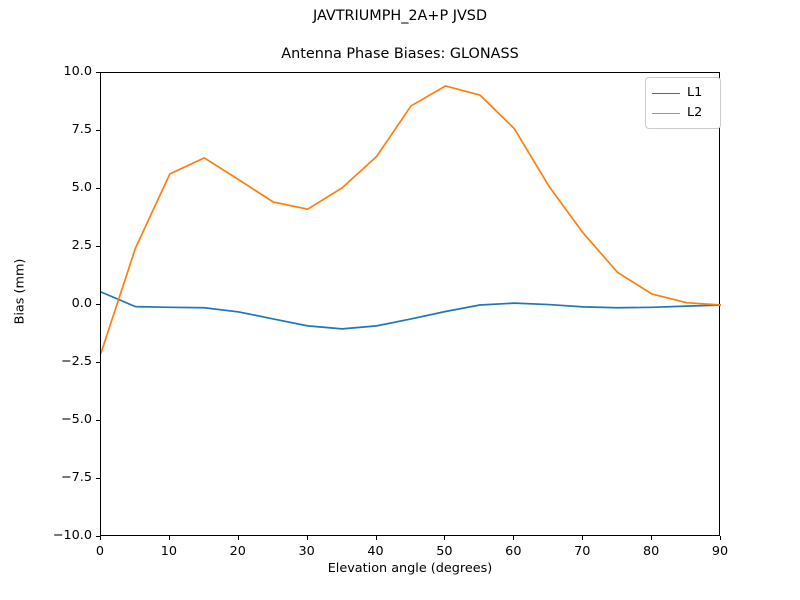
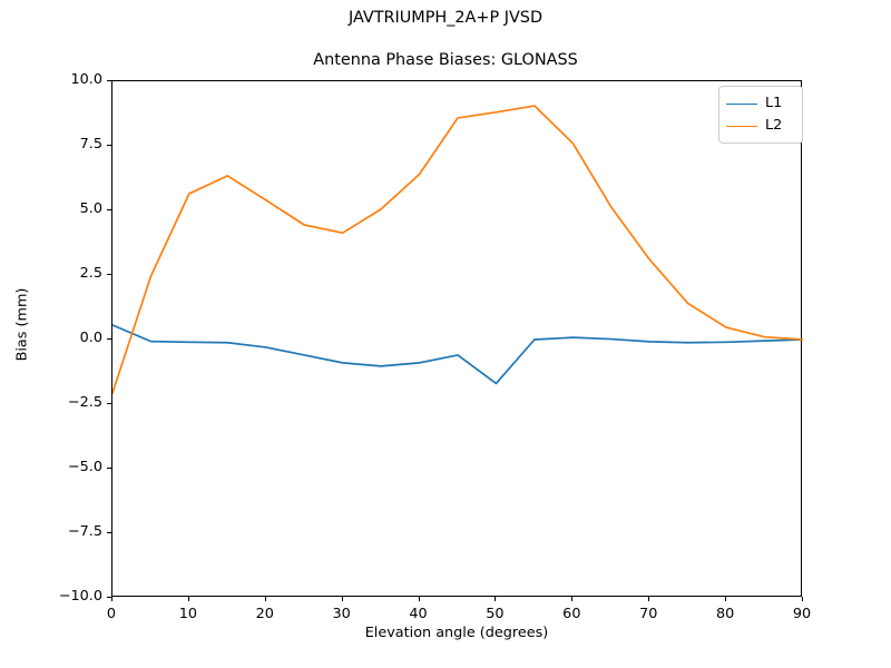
L1/50: -0.3 -> -1.7
L2/50: 9.4 -> 8.8
